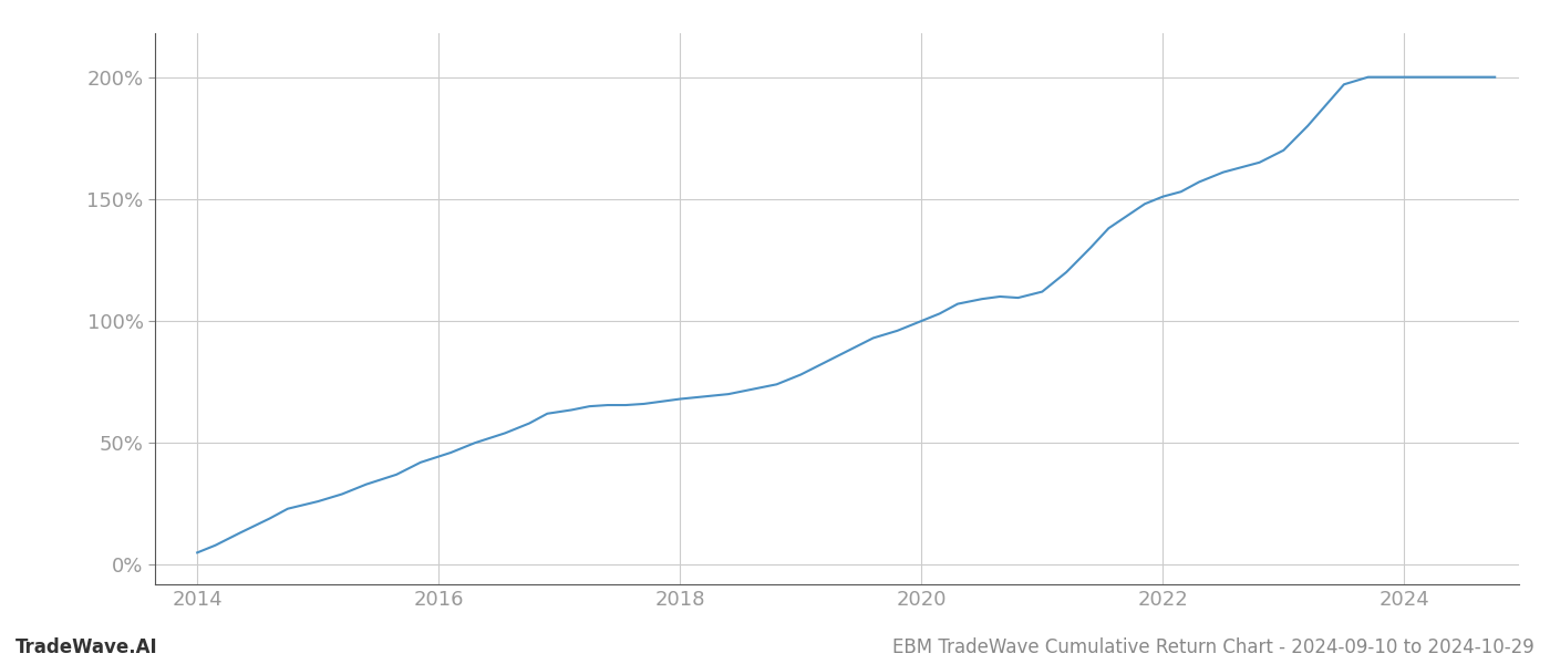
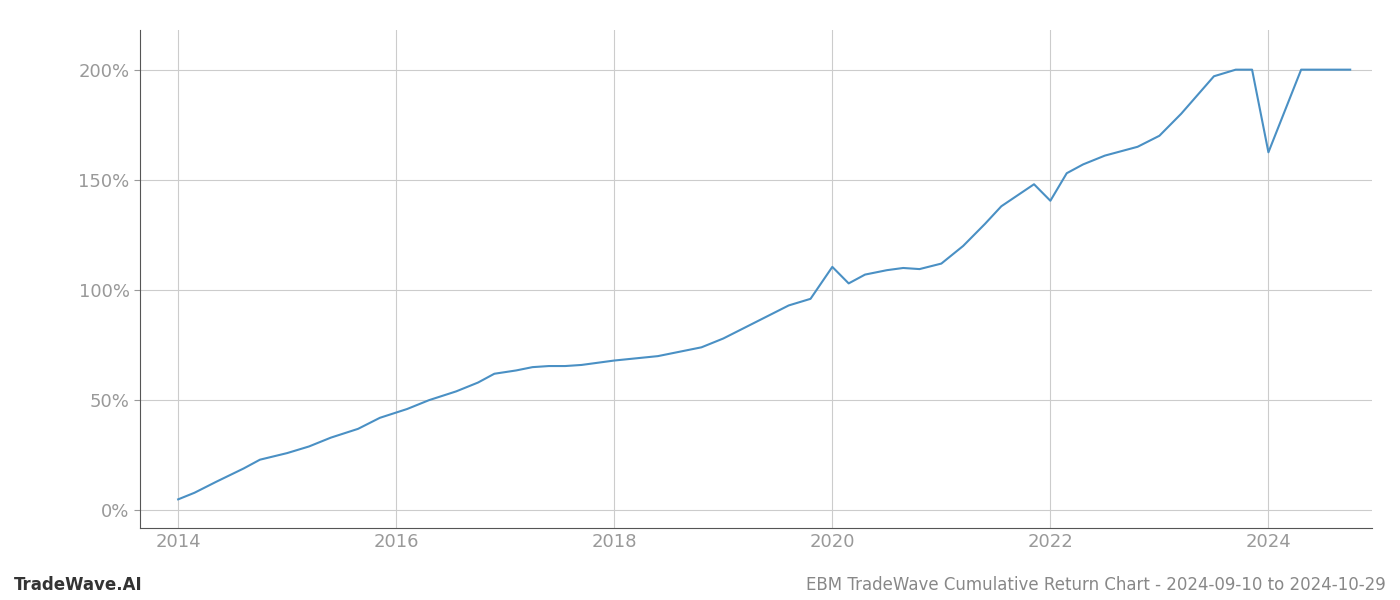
2020: 100.0% -> 110.5%
2022: 151.0% -> 140.5%
2024: 200.0% -> 162.5%
